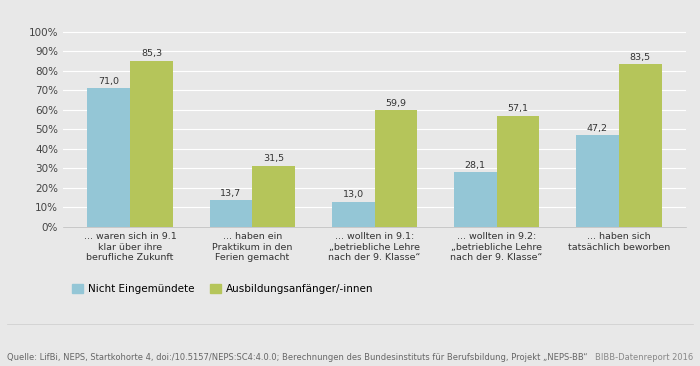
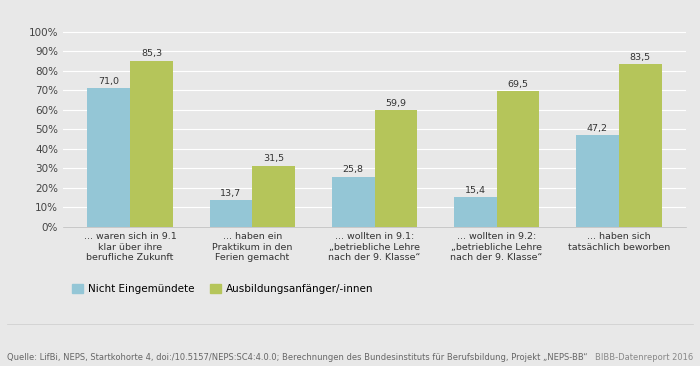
Nicht Eingemündete/... wollten in 9.1: „betriebliche Lehre nach der 9. Klasse“: 13,0 -> 25,8
Nicht Eingemündete/... wollten in 9.2: „betriebliche Lehre nach der 9. Klasse“: 28,1 -> 15,4
Ausbildungsanfänger/-innen/... wollten in 9.2: „betriebliche Lehre nach der 9. Klasse“: 57,1 -> 69,5
